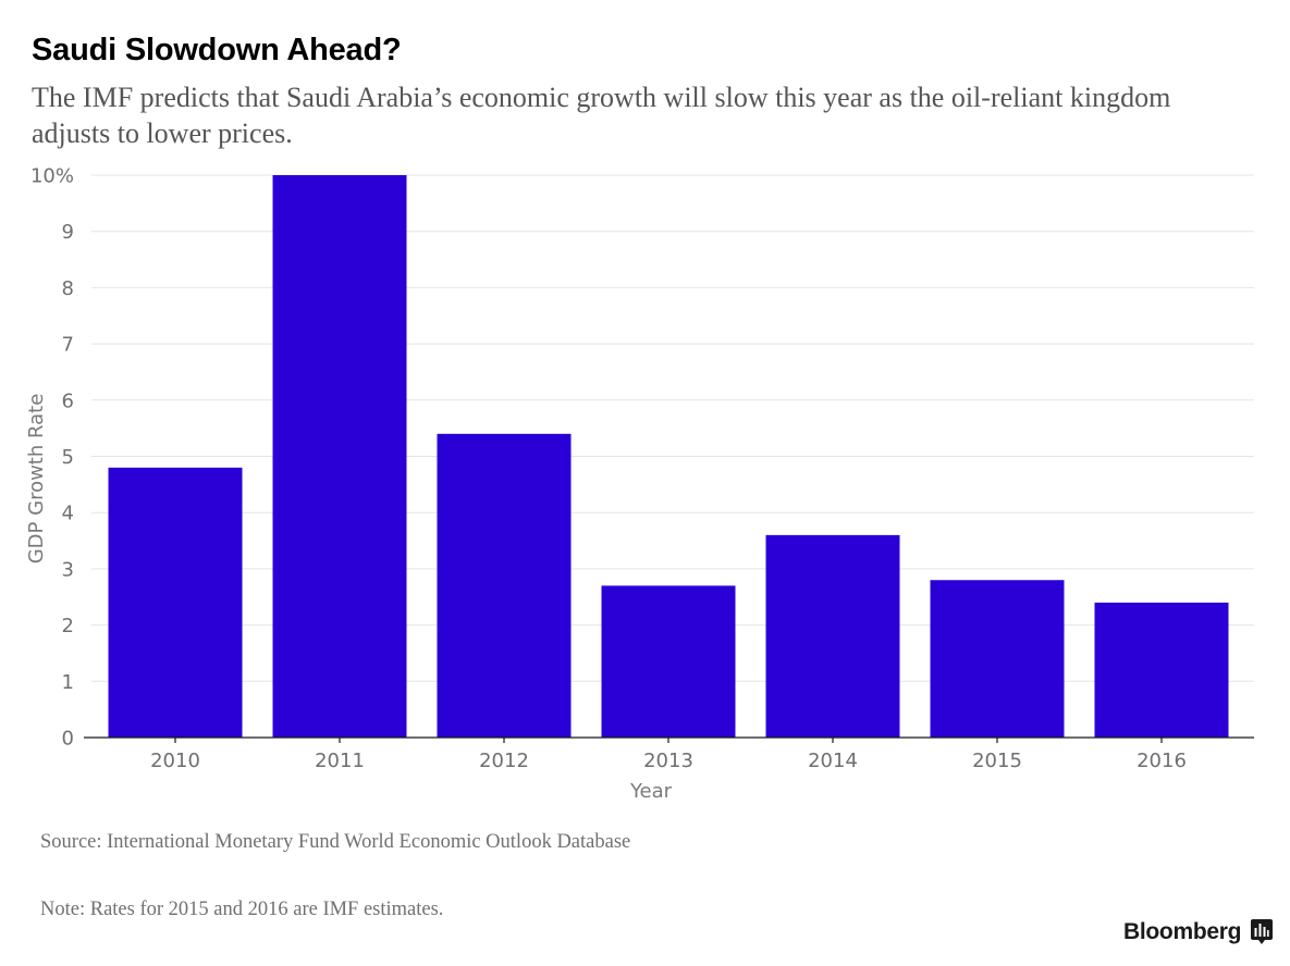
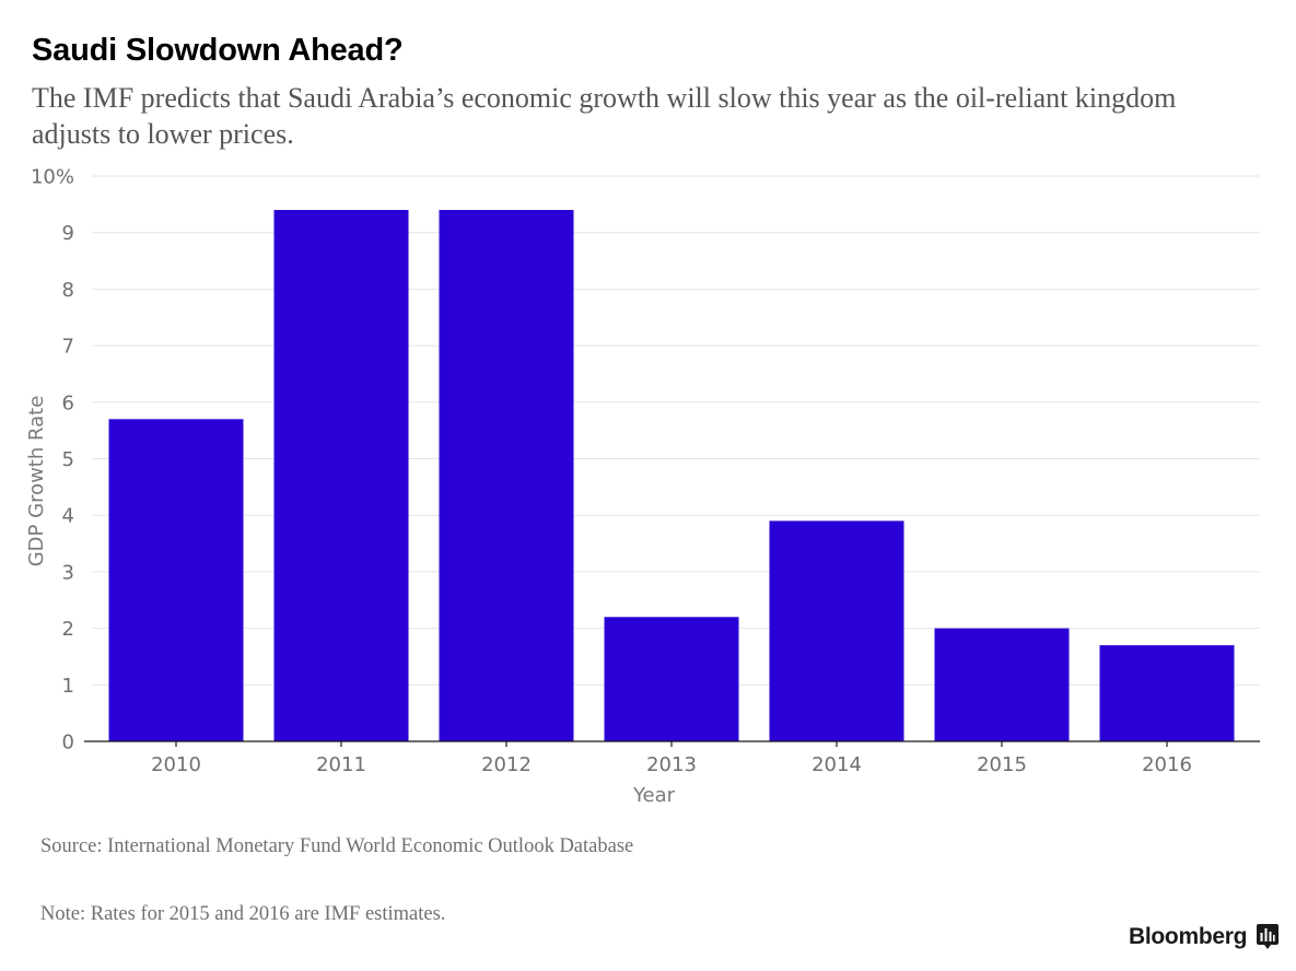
2010: 4.8% -> 5.7%
2011: 10.0% -> 9.4%
2012: 5.4% -> 9.4%
2013: 2.7% -> 2.2%
2014: 3.6% -> 3.9%
2015: 2.8% -> 2.0%
2016: 2.4% -> 1.7%
